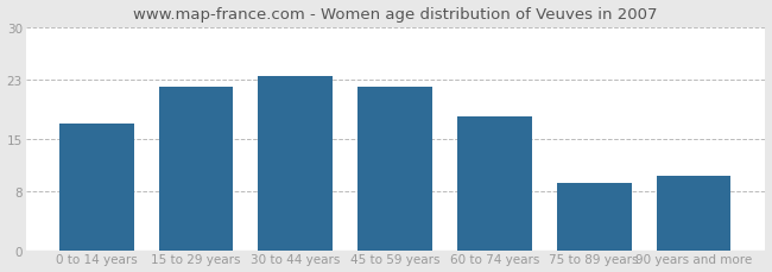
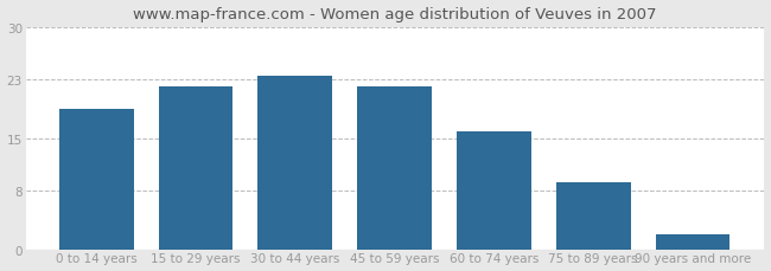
0 to 14 years: 17.0 -> 19.0
60 to 74 years: 18.0 -> 16.0
90 years and more: 10.0 -> 2.0
